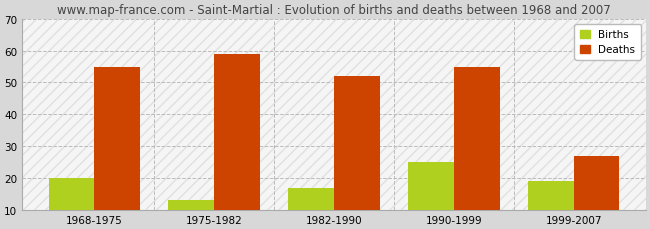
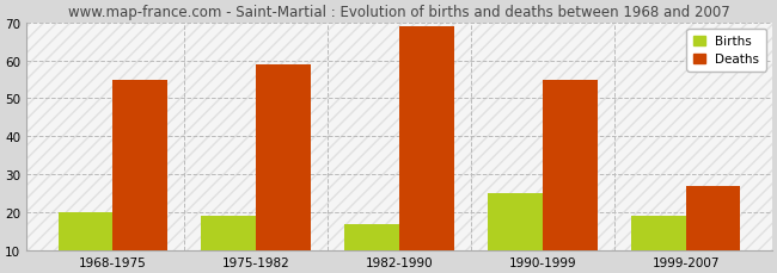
Births/1975-1982: 13 -> 19
Deaths/1982-1990: 52 -> 69
